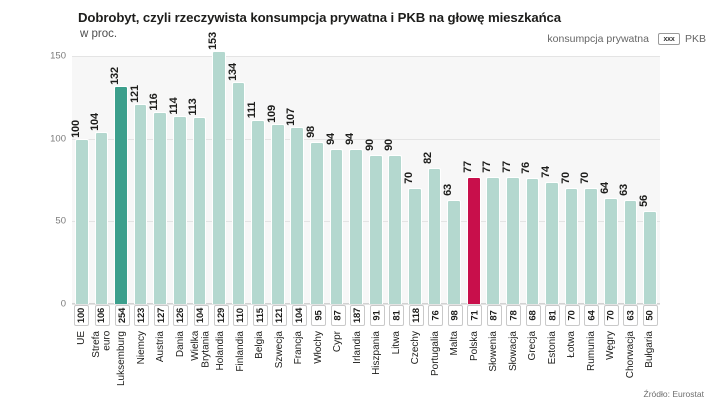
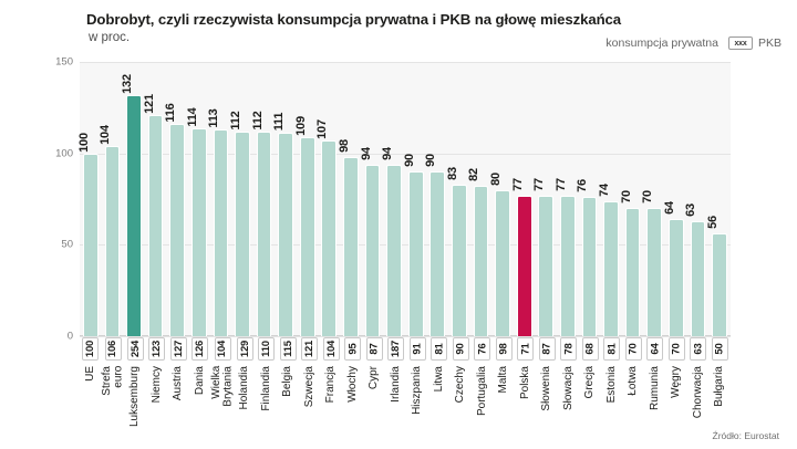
konsumpcja prywatna/Holandia: 153 -> 112
konsumpcja prywatna/Finlandia: 134 -> 112
konsumpcja prywatna/Czechy: 70 -> 83
PKB/Czechy: 118 -> 90
konsumpcja prywatna/Malta: 63 -> 80
